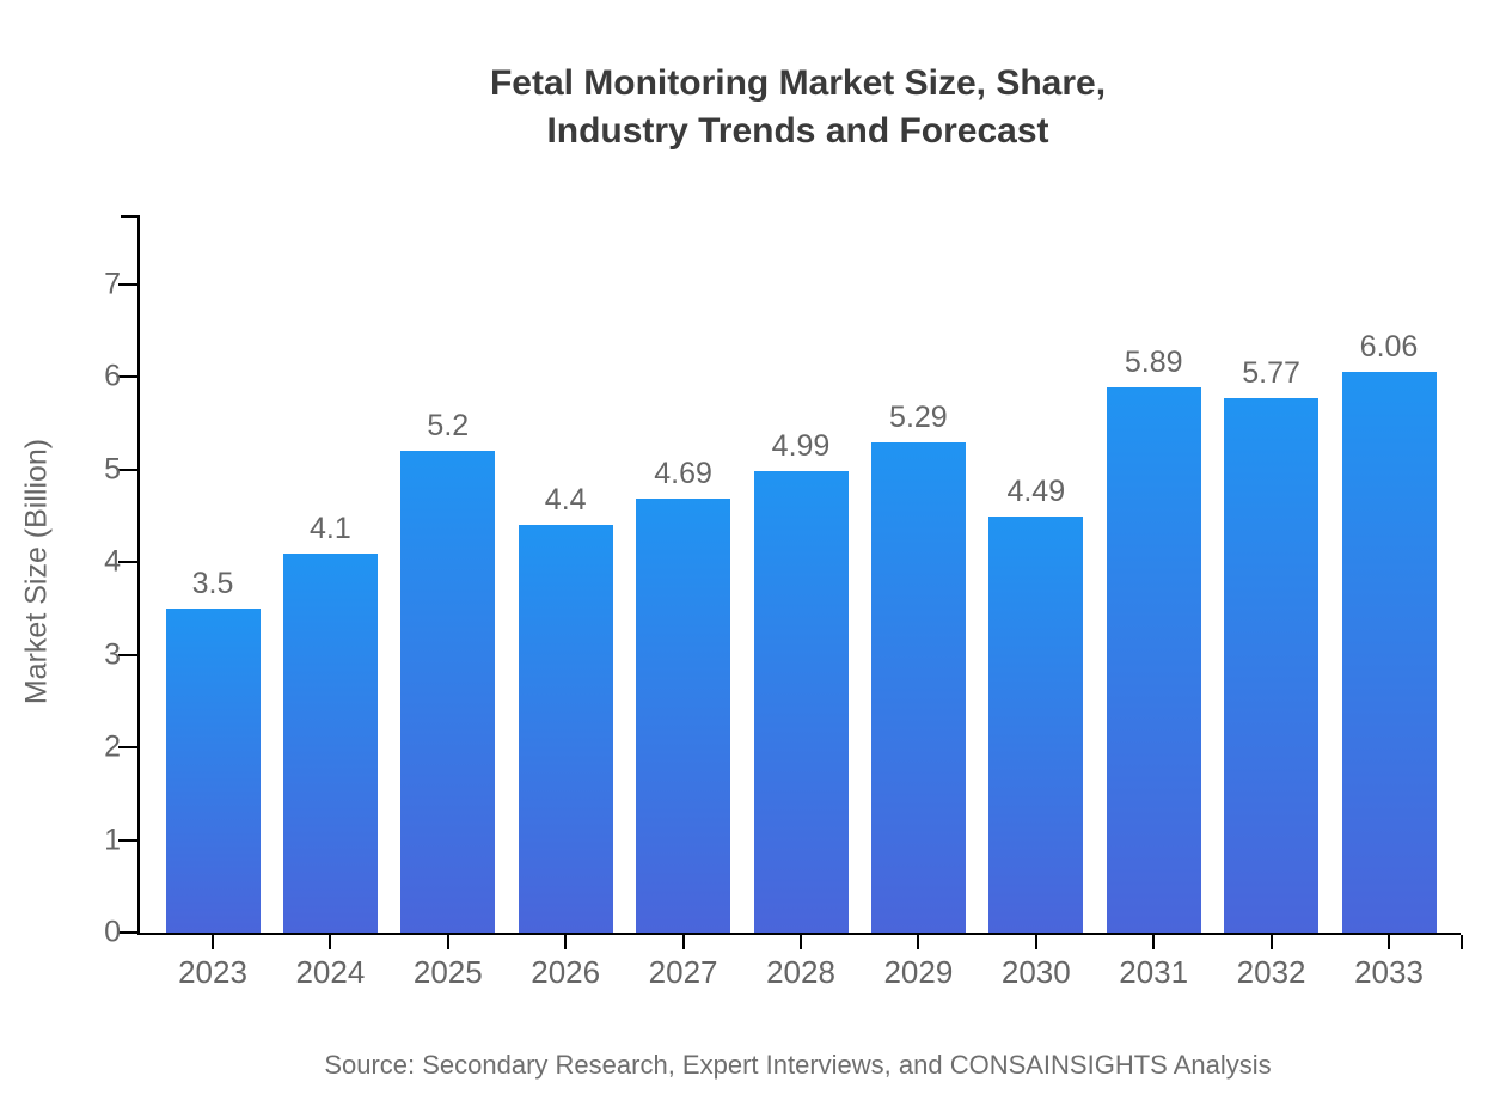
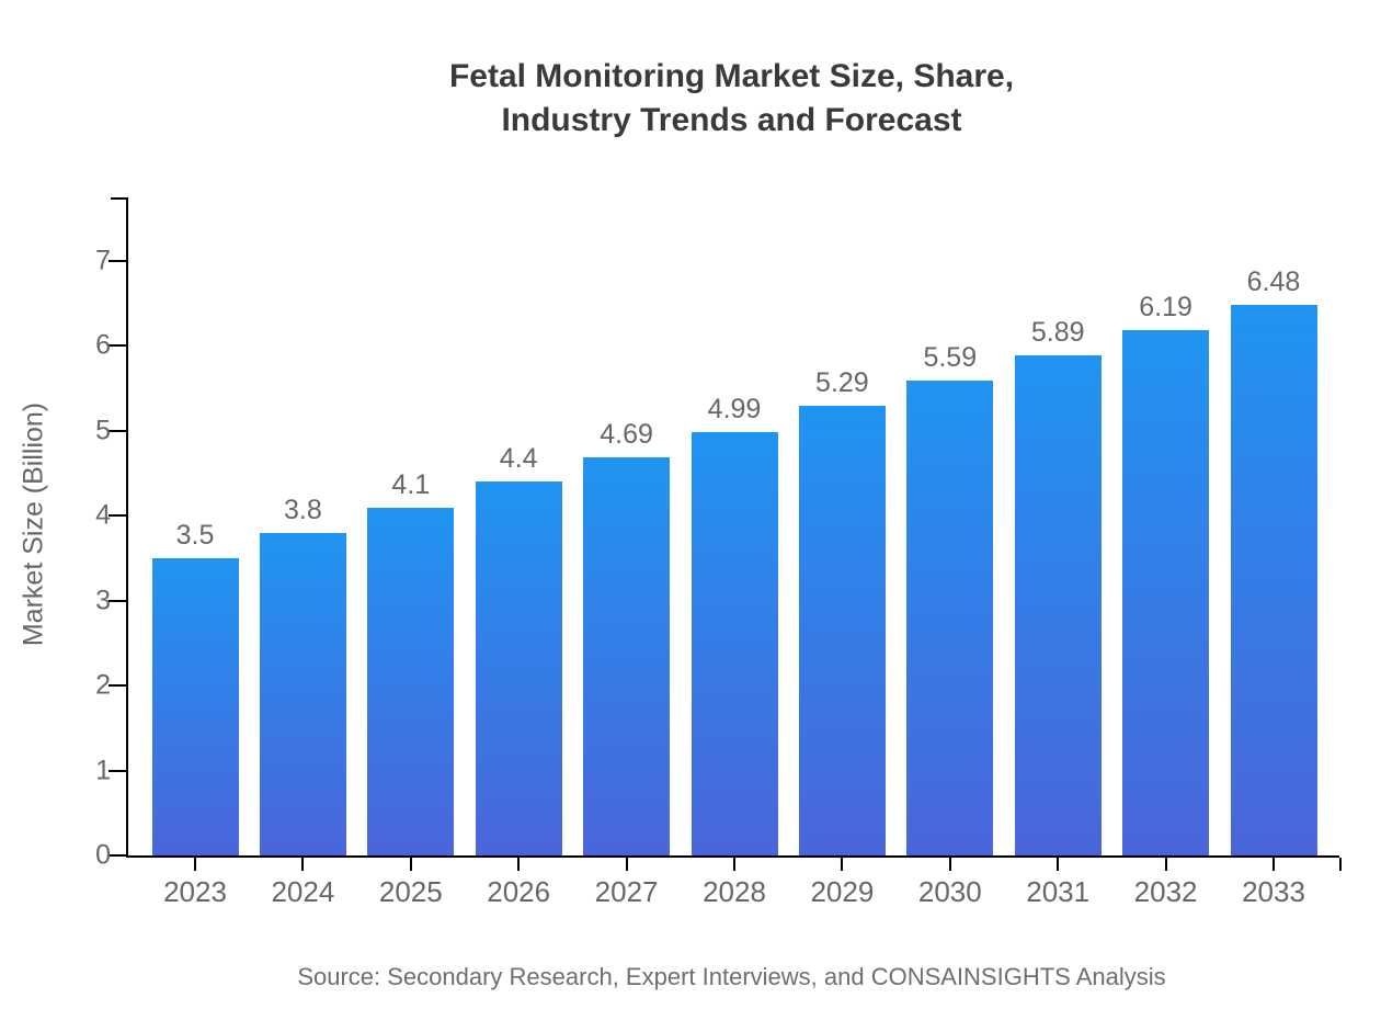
2024: 4.1 -> 3.8
2025: 5.2 -> 4.1
2030: 4.49 -> 5.59
2032: 5.77 -> 6.19
2033: 6.06 -> 6.48
